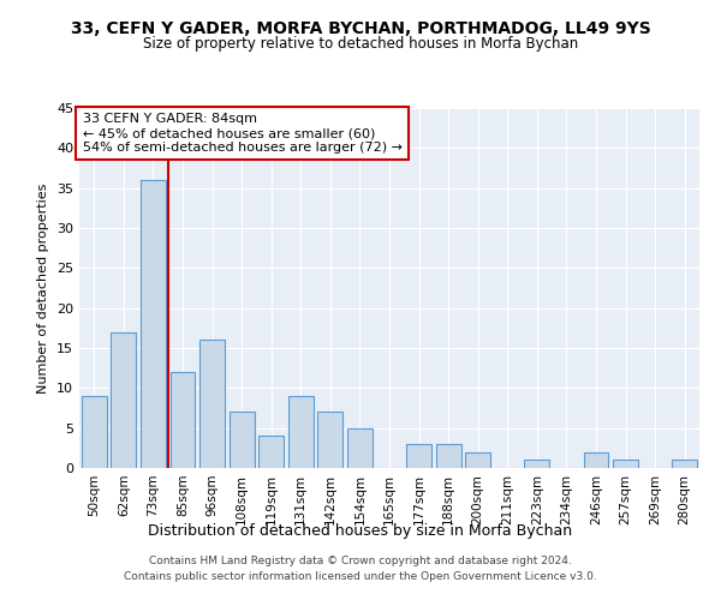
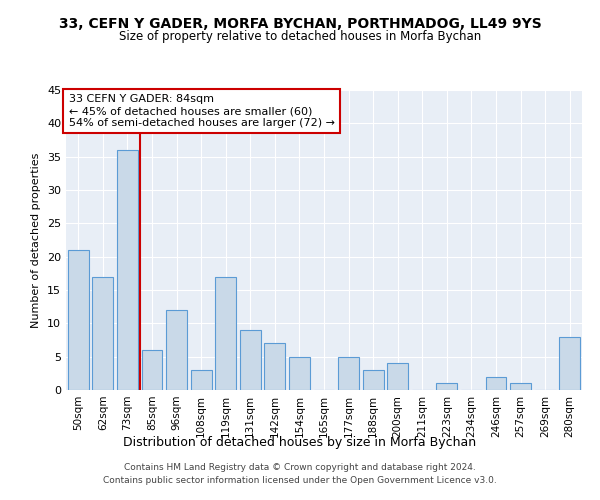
50sqm: 9 -> 21
85sqm: 12 -> 6
96sqm: 16 -> 12
108sqm: 7 -> 3
119sqm: 4 -> 17
177sqm: 3 -> 5
200sqm: 2 -> 4
280sqm: 1 -> 8
